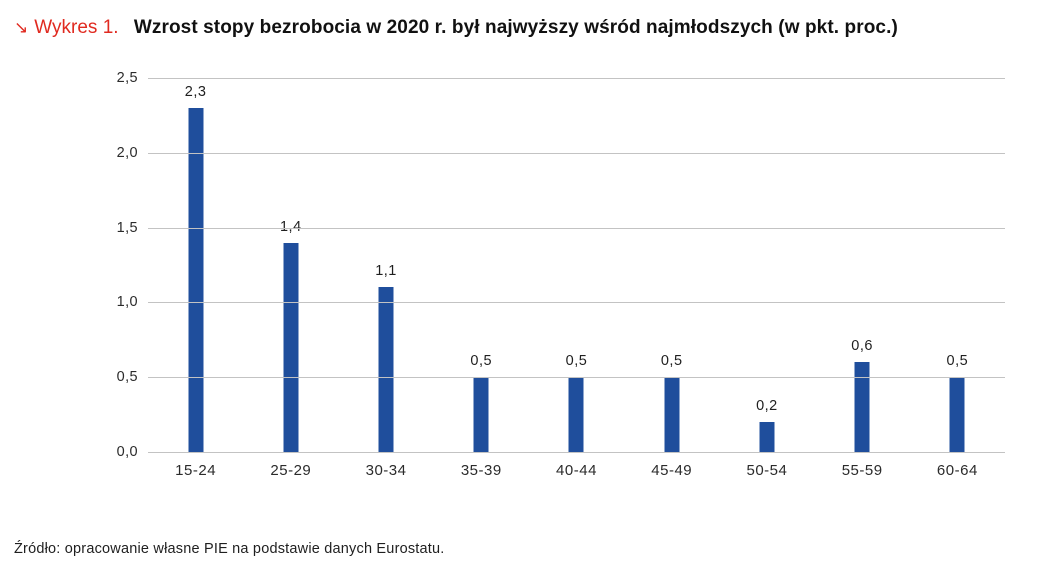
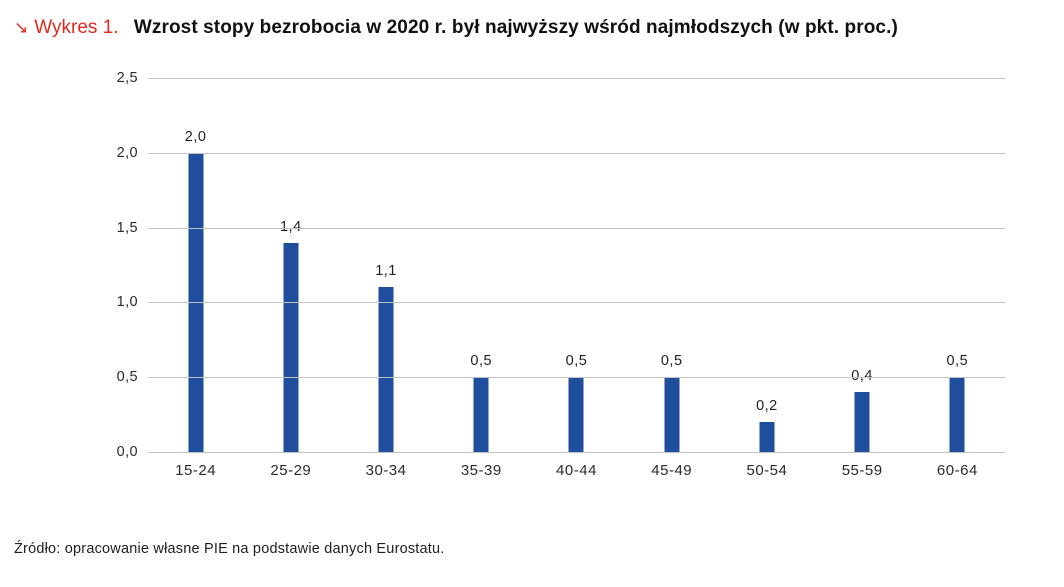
15-24: 2,3 -> 2,0
55-59: 0,6 -> 0,4
